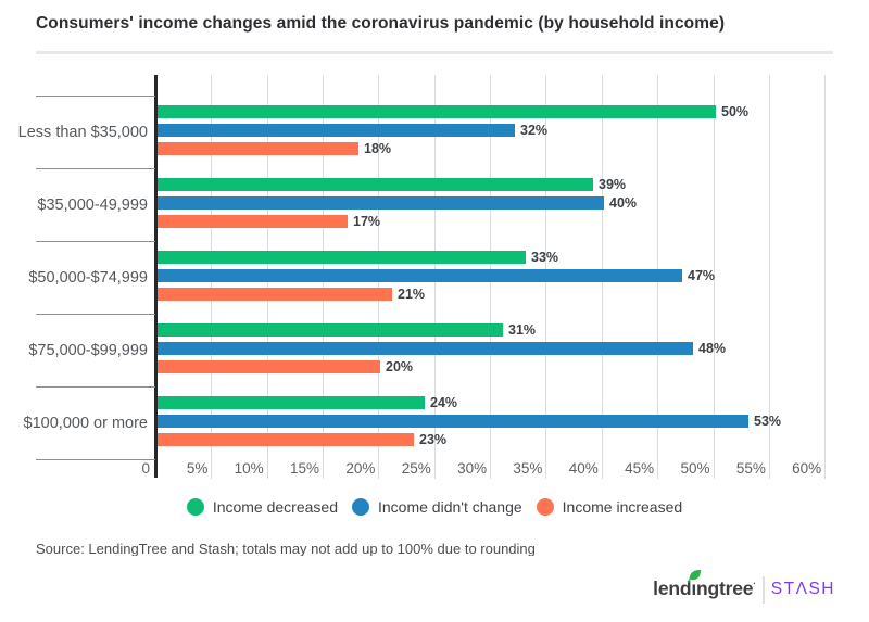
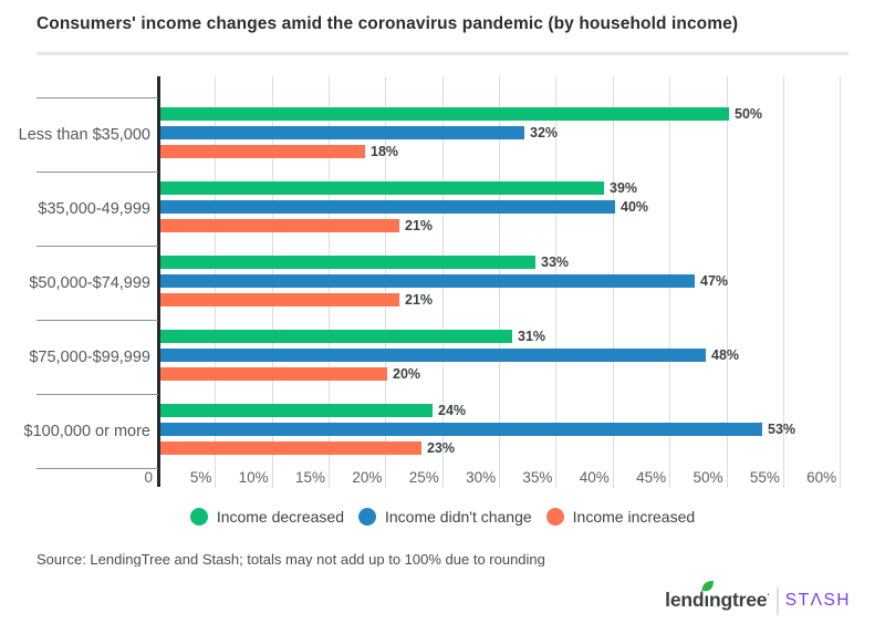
Income increased/$35,000-49,999: 17% -> 21%
